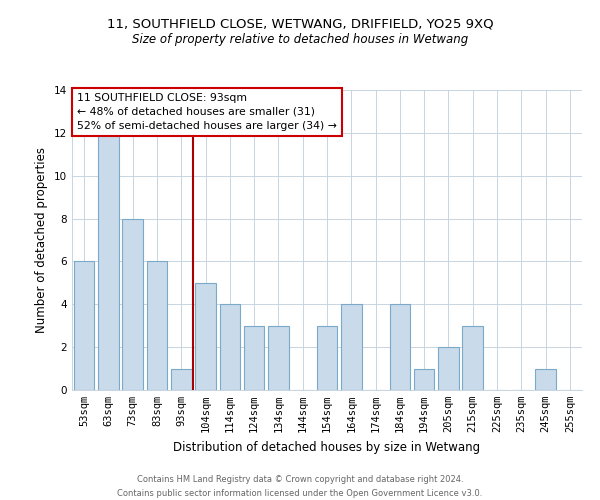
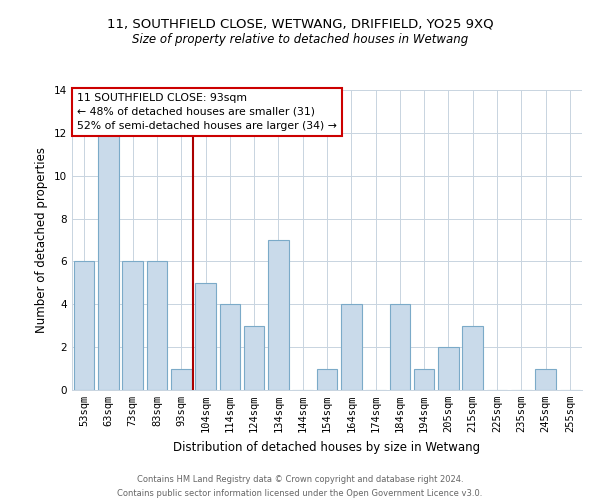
73sqm: 8 -> 6
134sqm: 3 -> 7
154sqm: 3 -> 1
